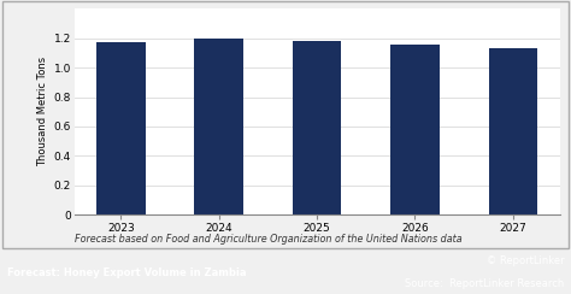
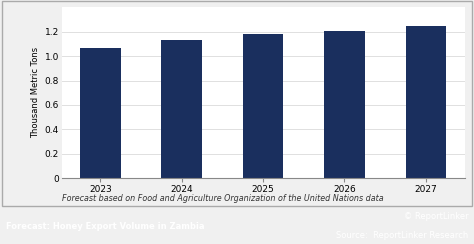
2023: 1.17 -> 1.07
2024: 1.20 -> 1.13
2026: 1.16 -> 1.21
2027: 1.13 -> 1.25
